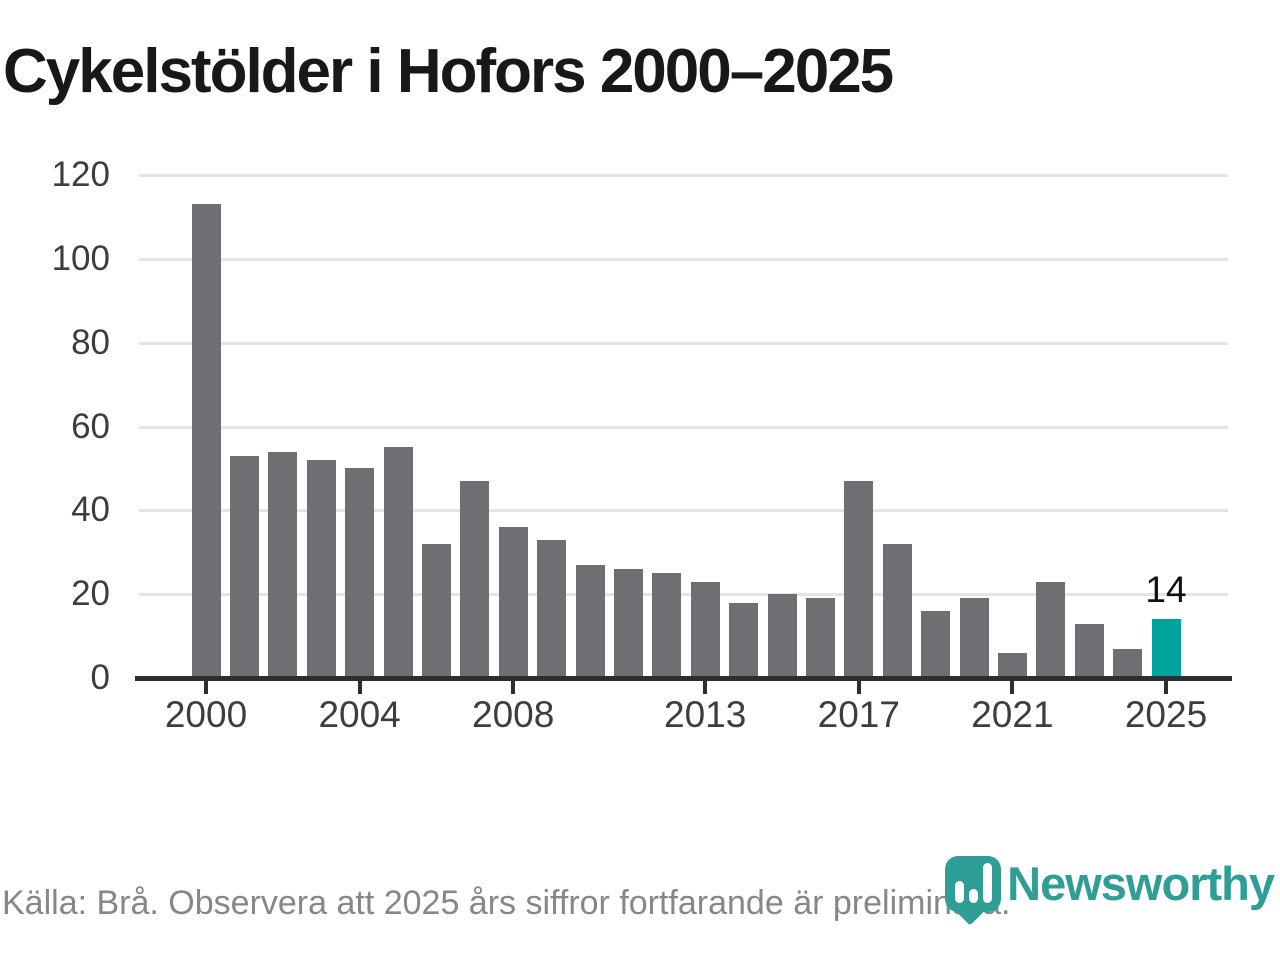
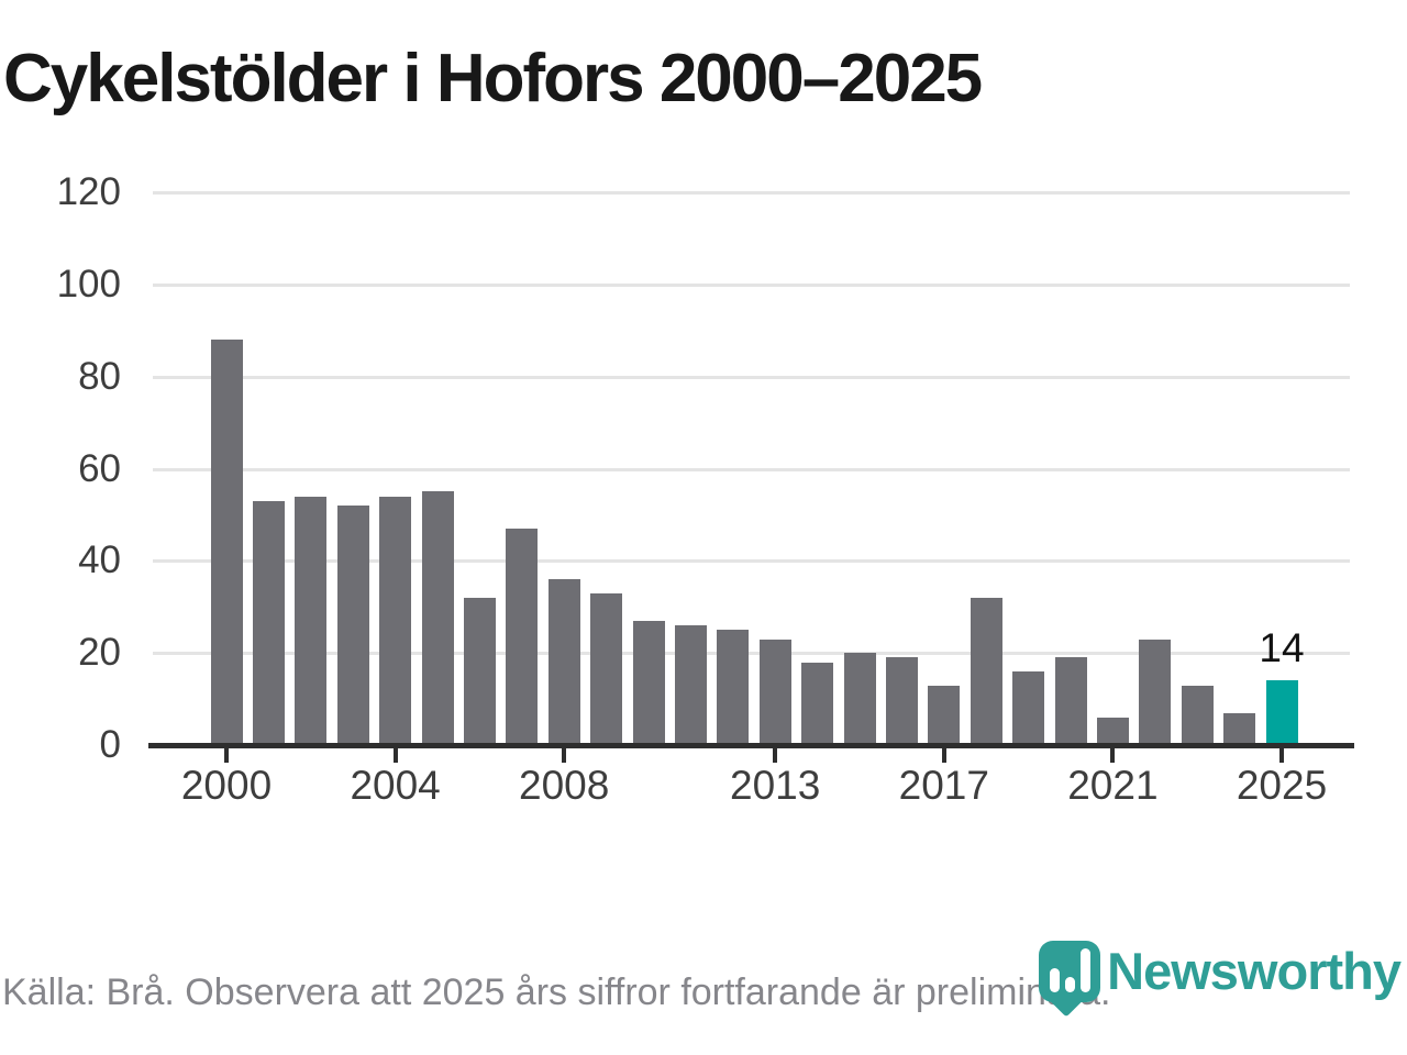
2000: 113 -> 88
2004: 50 -> 54
2017: 47 -> 13
